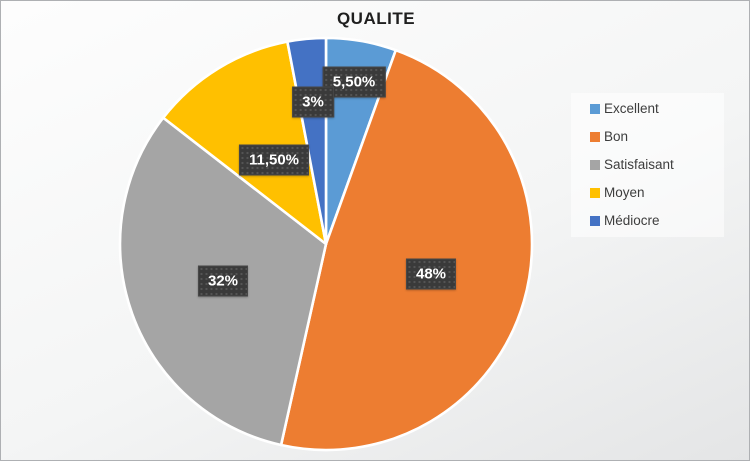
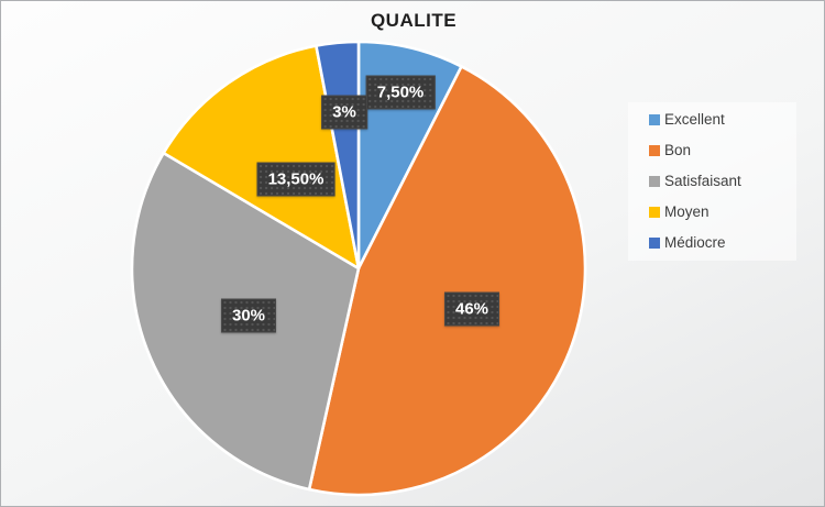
Excellent: 5,50% -> 7,50%
Bon: 48% -> 46%
Satisfaisant: 32% -> 30%
Moyen: 11,50% -> 13,50%
